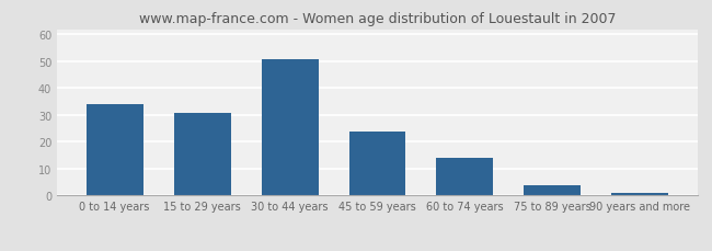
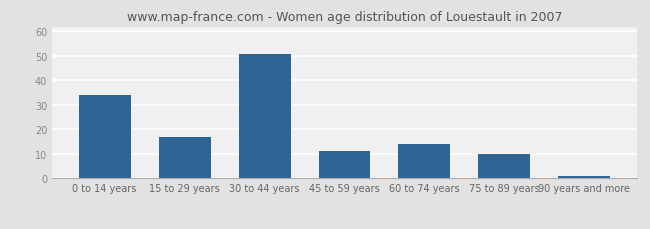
15 to 29 years: 31 -> 17
45 to 59 years: 24 -> 11
75 to 89 years: 4 -> 10
